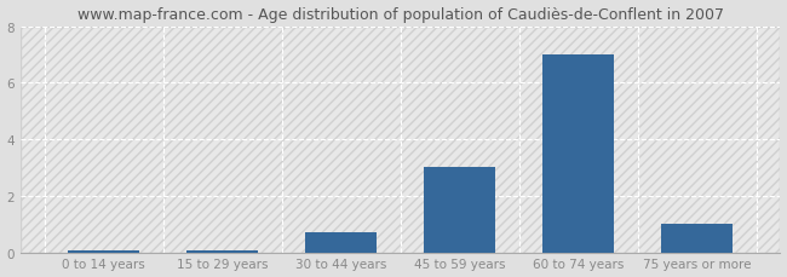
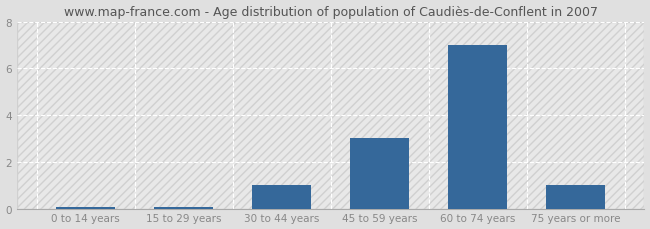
30 to 44 years: 0.70 -> 1.00
